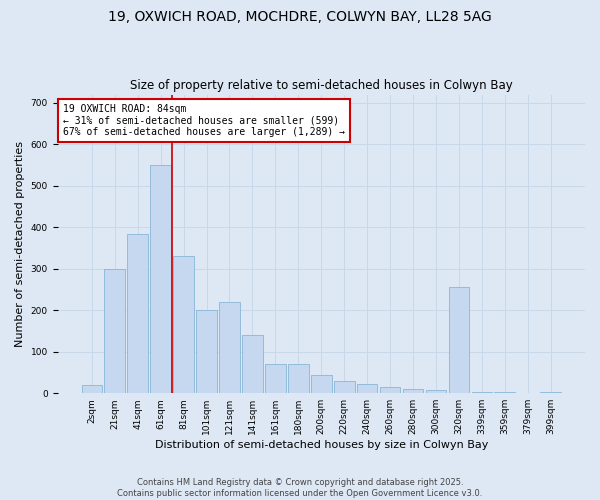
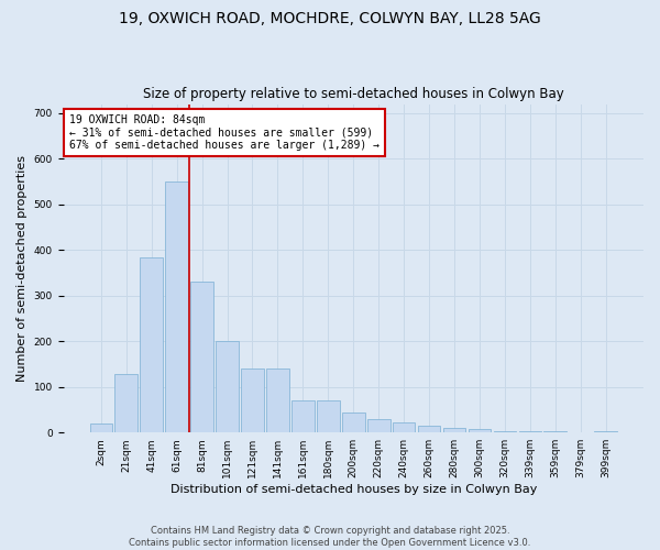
21sqm: 300 -> 128
121sqm: 220 -> 140
320sqm: 255 -> 4
